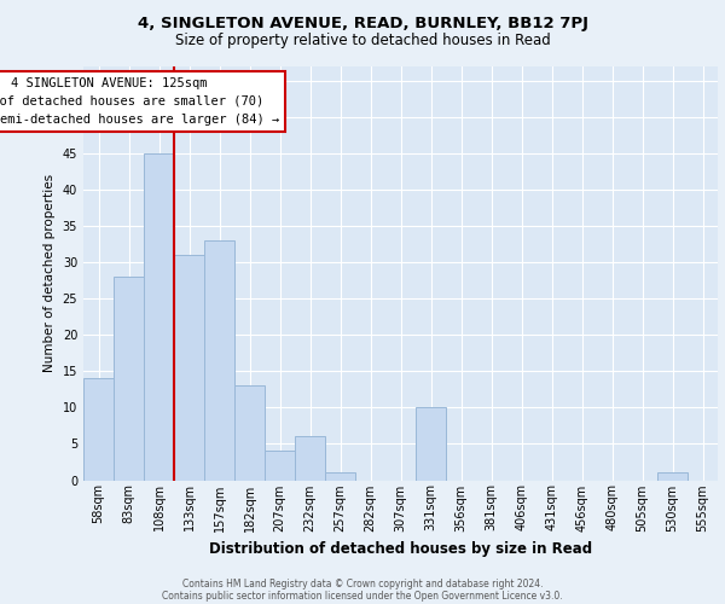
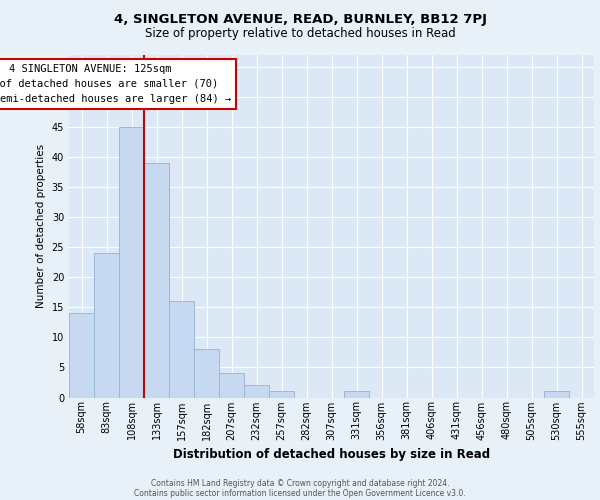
83sqm: 28 -> 24
133sqm: 31 -> 39
157sqm: 33 -> 16
182sqm: 13 -> 8
232sqm: 6 -> 2
331sqm: 10 -> 1
